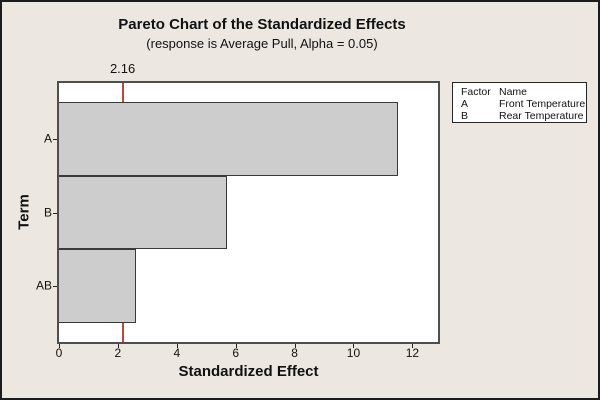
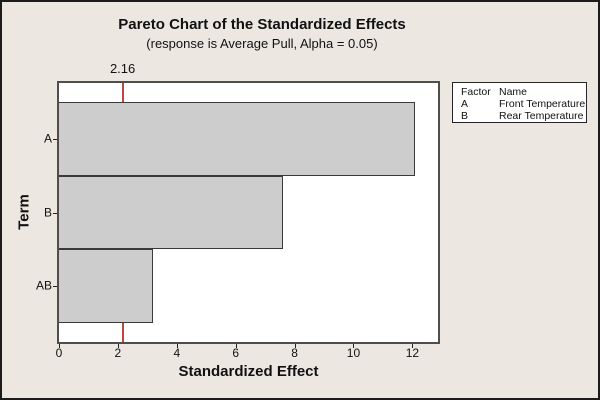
A: 11.5 -> 12.1
B: 5.7 -> 7.6
AB: 2.6 -> 3.2
